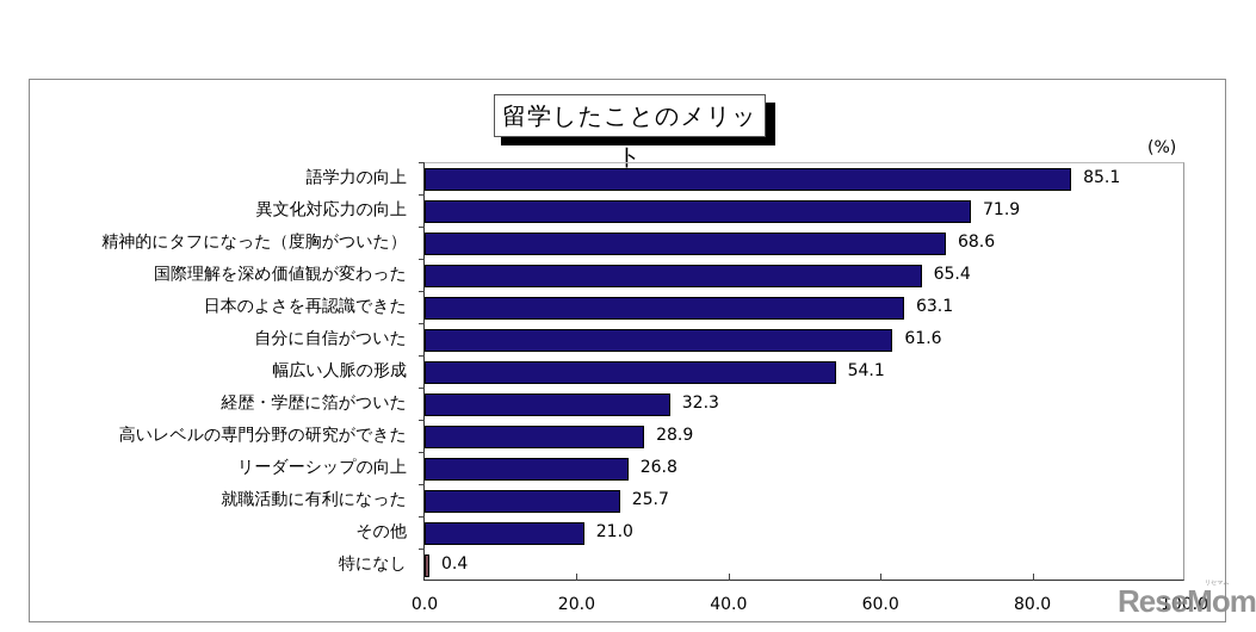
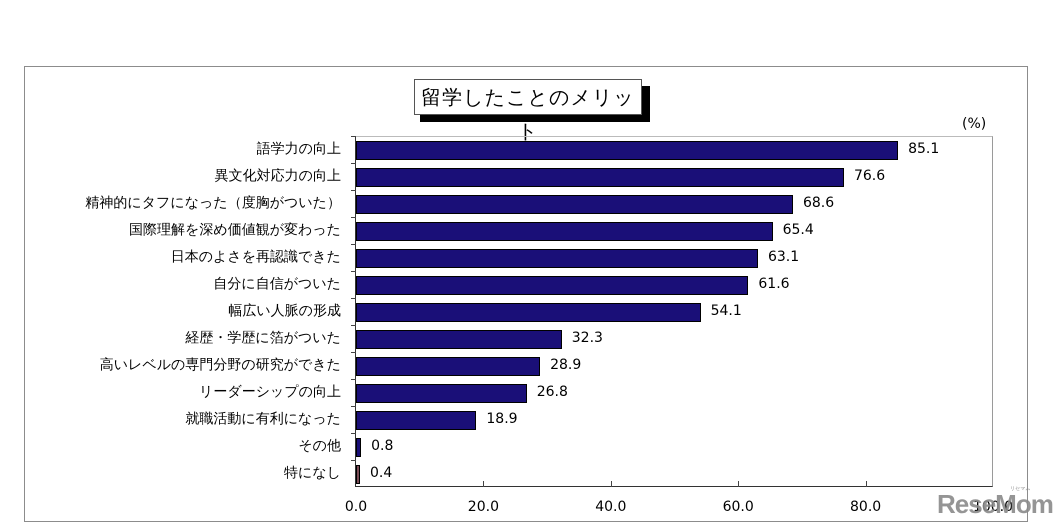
異文化対応力の向上: 71.9 -> 76.6
就職活動に有利になった: 25.7 -> 18.9
その他: 21.0 -> 0.8
